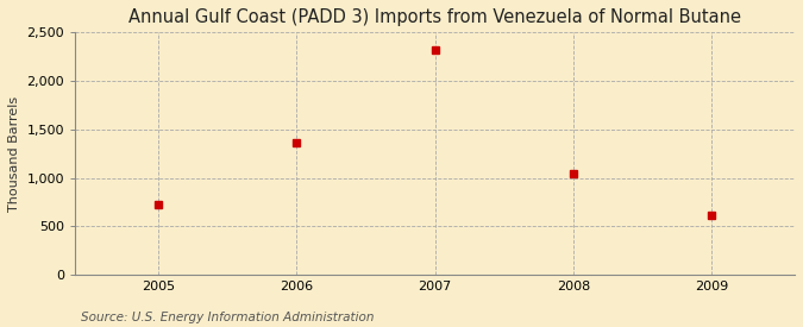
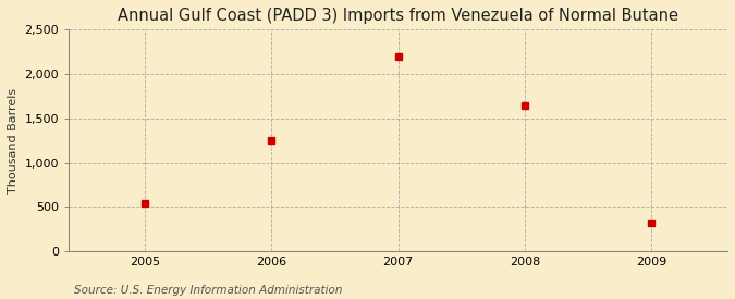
2005: 720 -> 540
2006: 1,360 -> 1,250
2007: 2,320 -> 2,200
2008: 1,040 -> 1,640
2009: 620 -> 320
